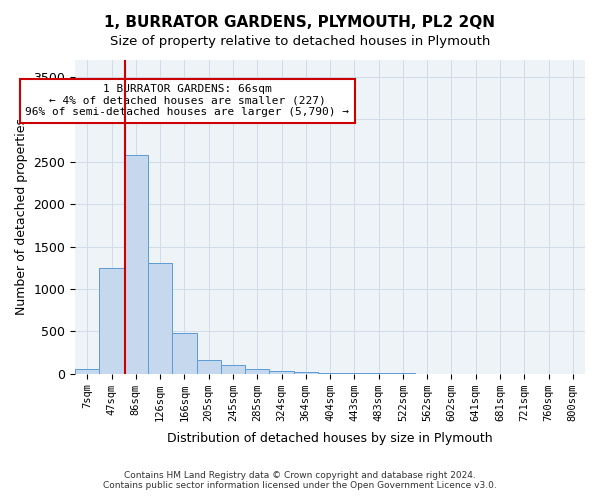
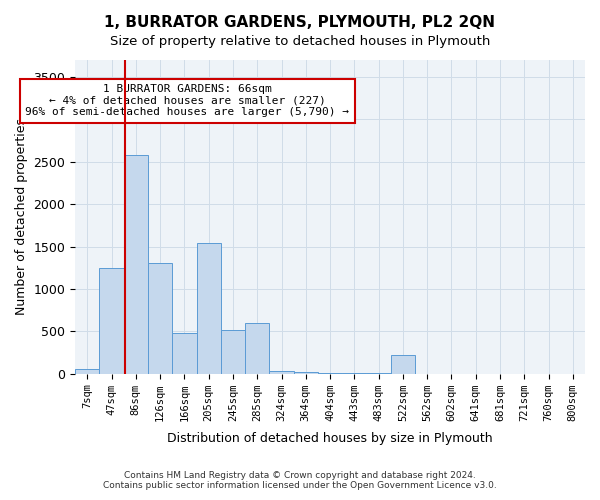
205sqm: 160 -> 1540
245sqm: 100 -> 520
285sqm: 50 -> 600
522sqm: 0 -> 220
